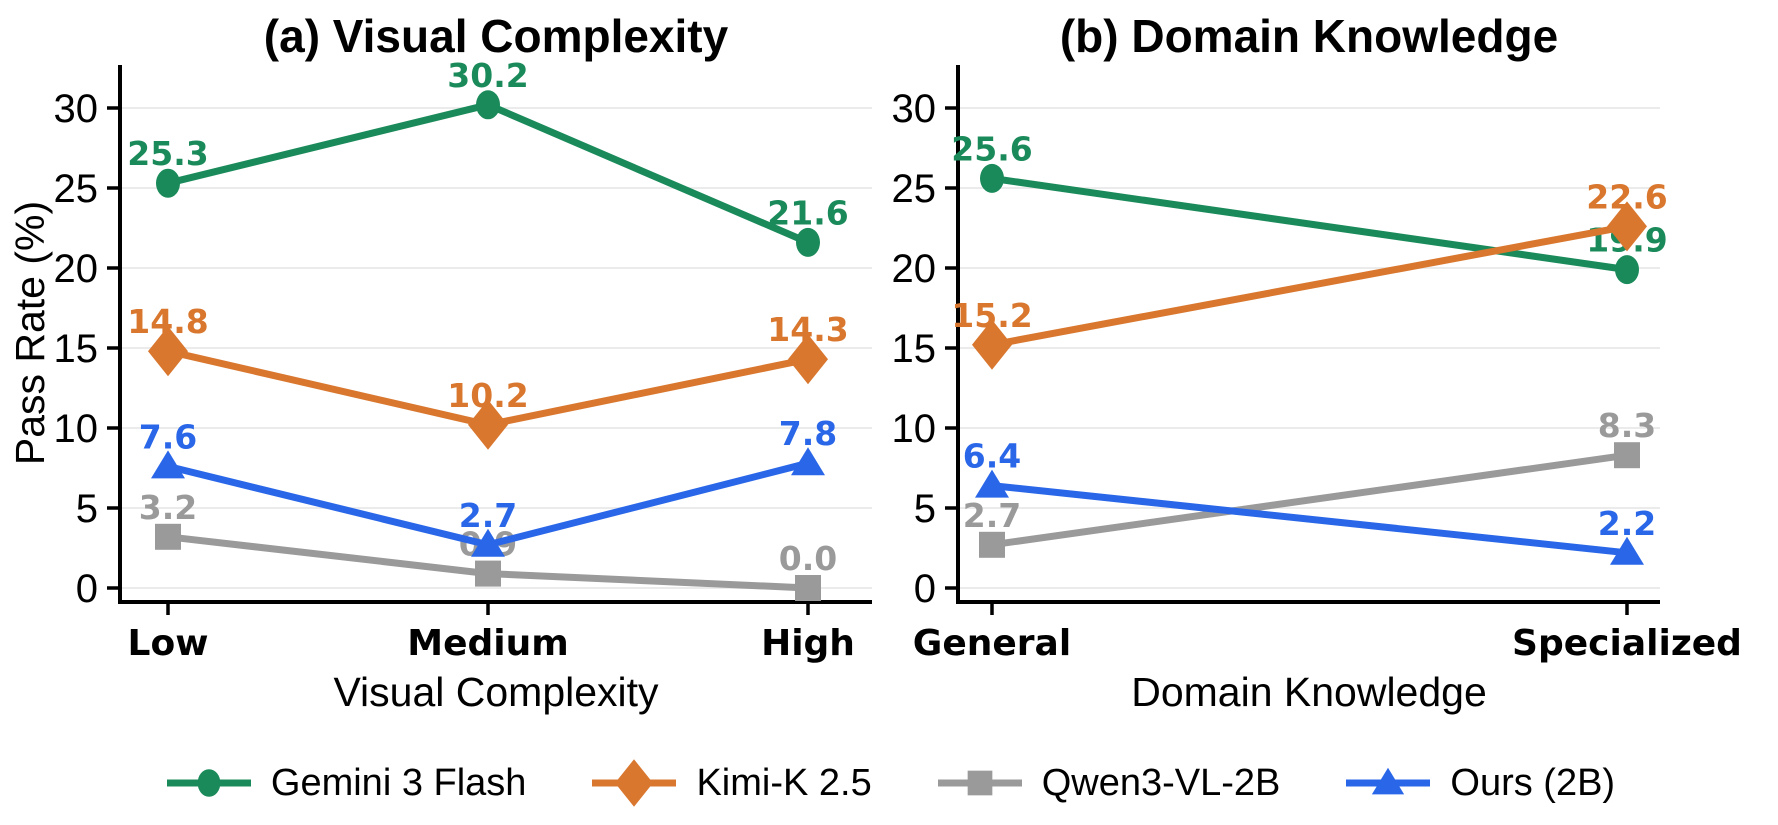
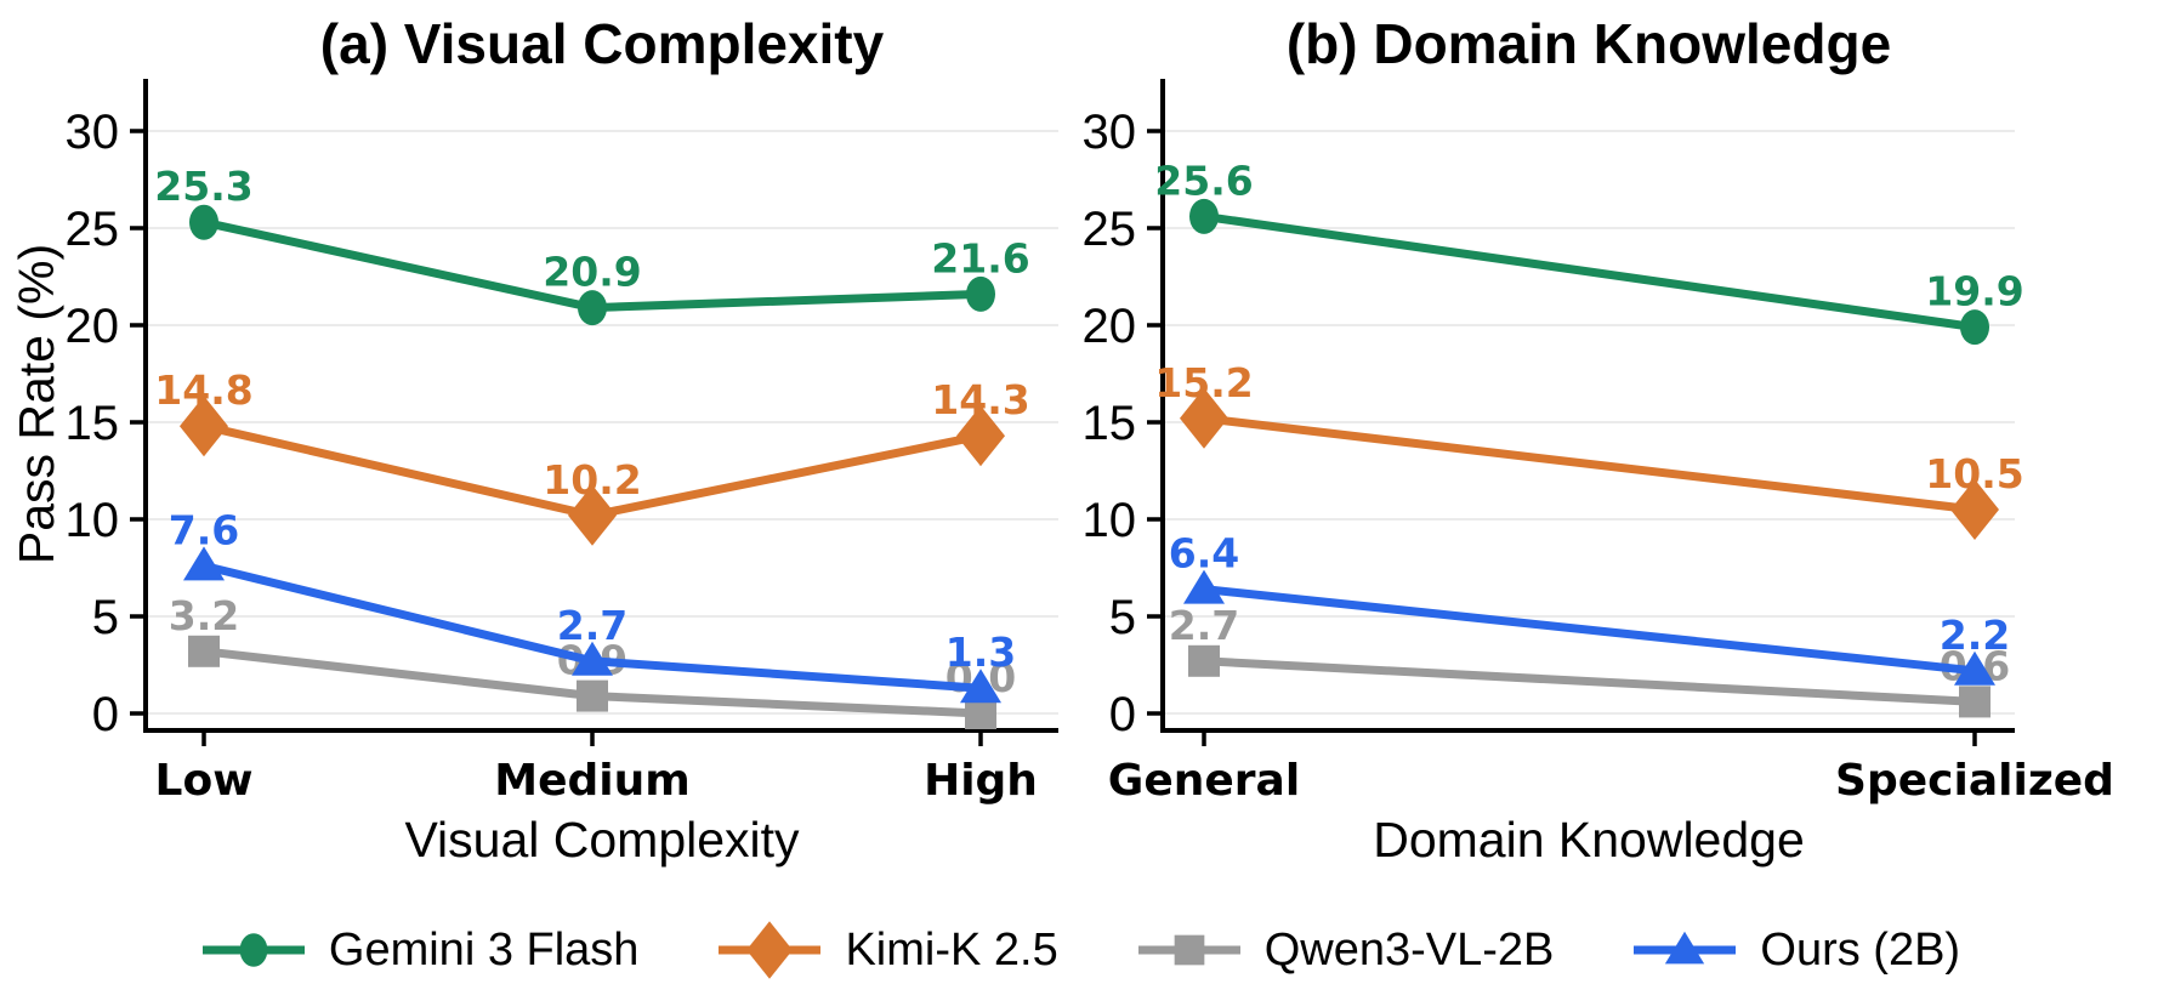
(a) Visual Complexity/Gemini 3 Flash/Medium: 30.2 -> 20.9
(a) Visual Complexity/Ours (2B)/High: 7.8 -> 1.3
(b) Domain Knowledge/Kimi-K 2.5/Specialized: 22.6 -> 10.5
(b) Domain Knowledge/Qwen3-VL-2B/Specialized: 8.3 -> 0.6
